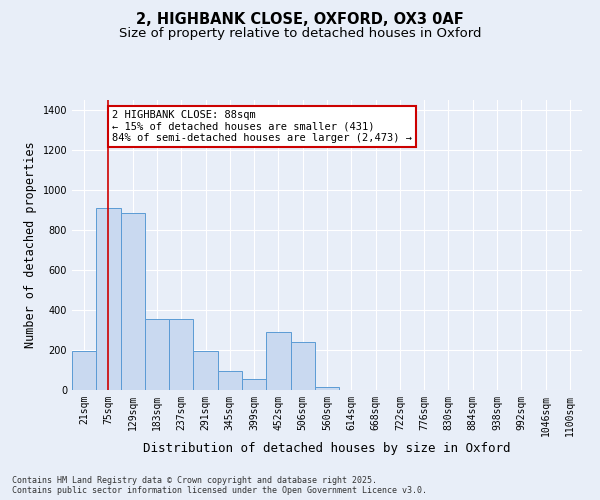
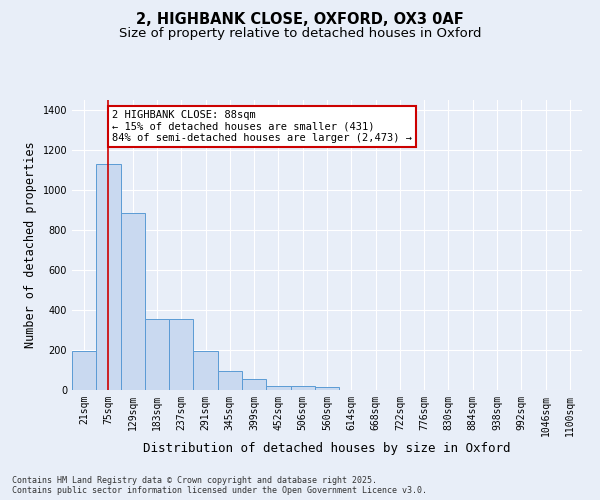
75sqm: 910 -> 1130
452sqm: 290 -> 20
506sqm: 240 -> 20
